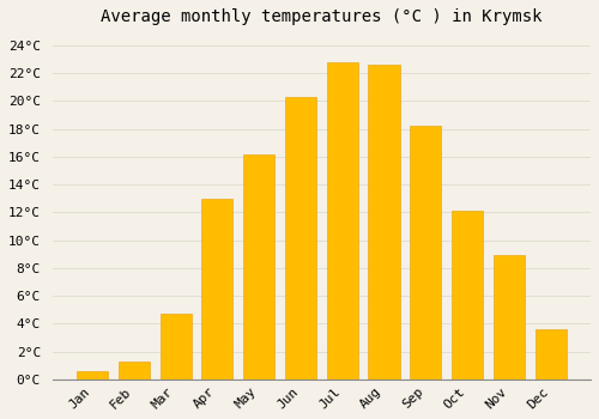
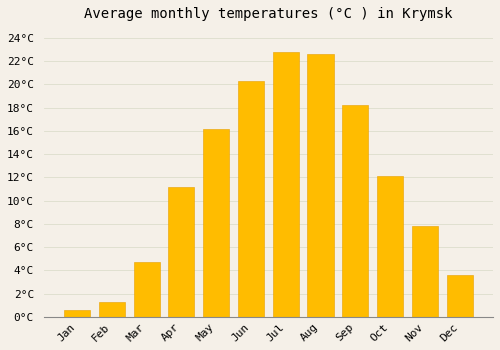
Apr: 13.0°C -> 11.2°C
Nov: 8.9°C -> 7.8°C
